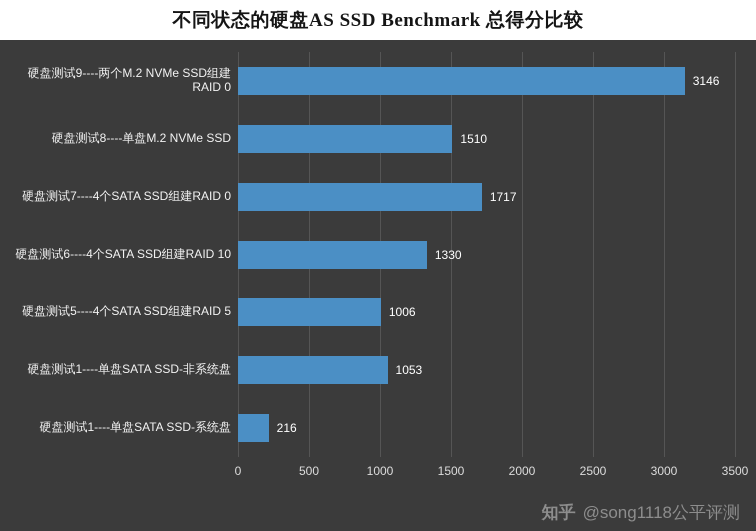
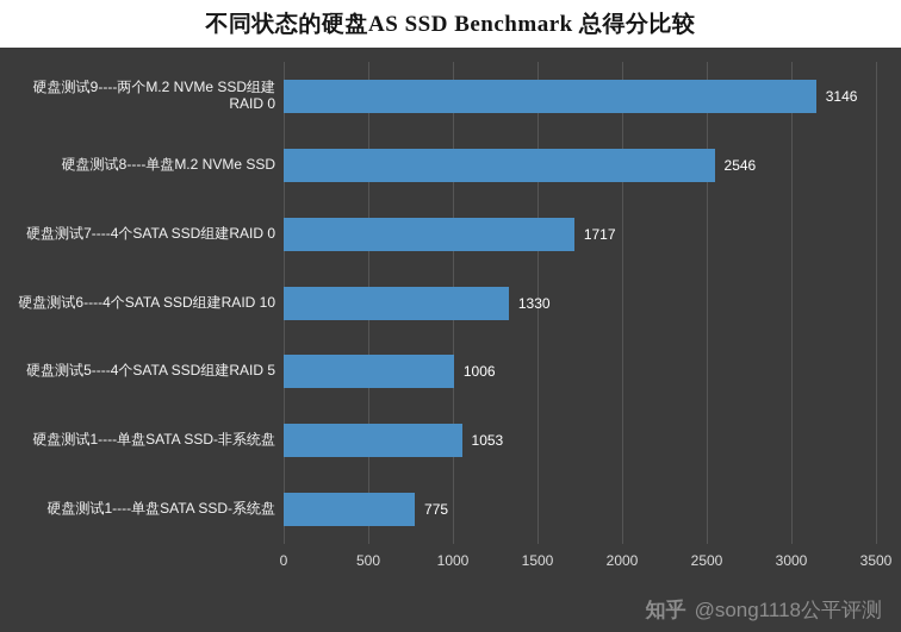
硬盘测试8----单盘M.2 NVMe SSD: 1510 -> 2546
硬盘测试1----单盘SATA SSD-系统盘: 216 -> 775
